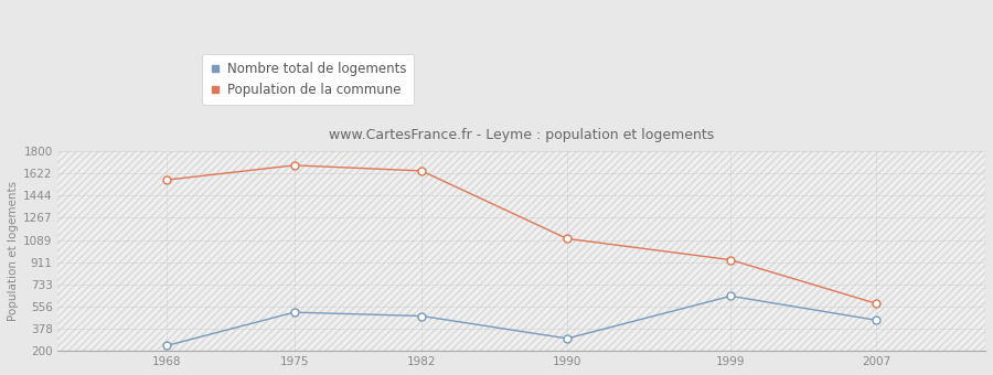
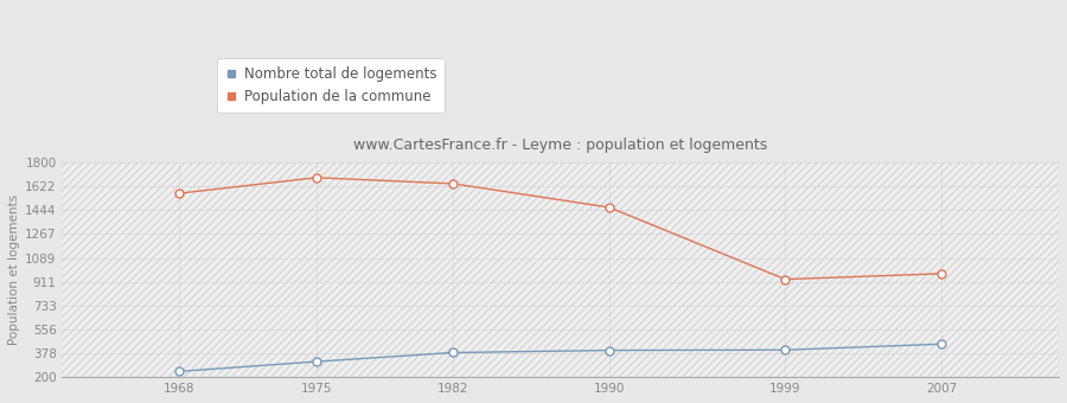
Nombre total de logements/1975: 510 -> 320
Nombre total de logements/1982: 480 -> 380
Nombre total de logements/1990: 300 -> 400
Population de la commune/1990: 1100 -> 1470
Nombre total de logements/1999: 640 -> 400
Population de la commune/2007: 580 -> 970
